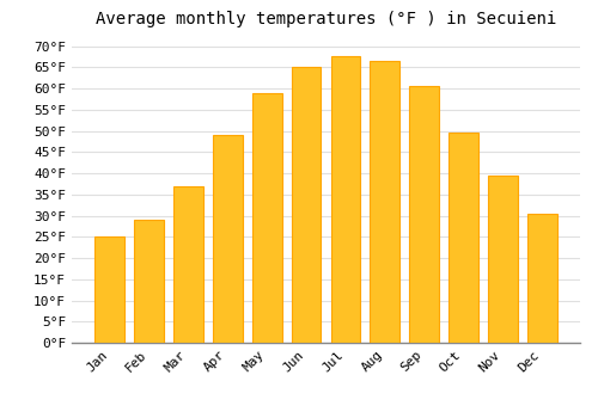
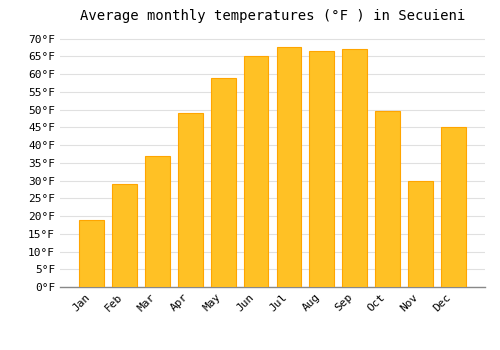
Jan: 25.0°F -> 19.0°F
Sep: 60.5°F -> 67.0°F
Nov: 39.5°F -> 30.0°F
Dec: 30.5°F -> 45.0°F
